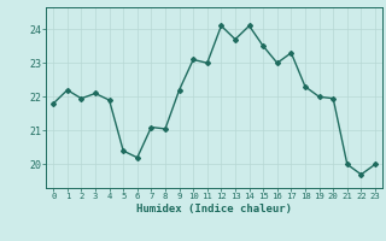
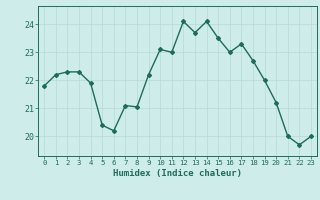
2: 21.95 -> 22.30
3: 22.10 -> 22.30
18: 22.30 -> 22.70
20: 21.95 -> 21.20
